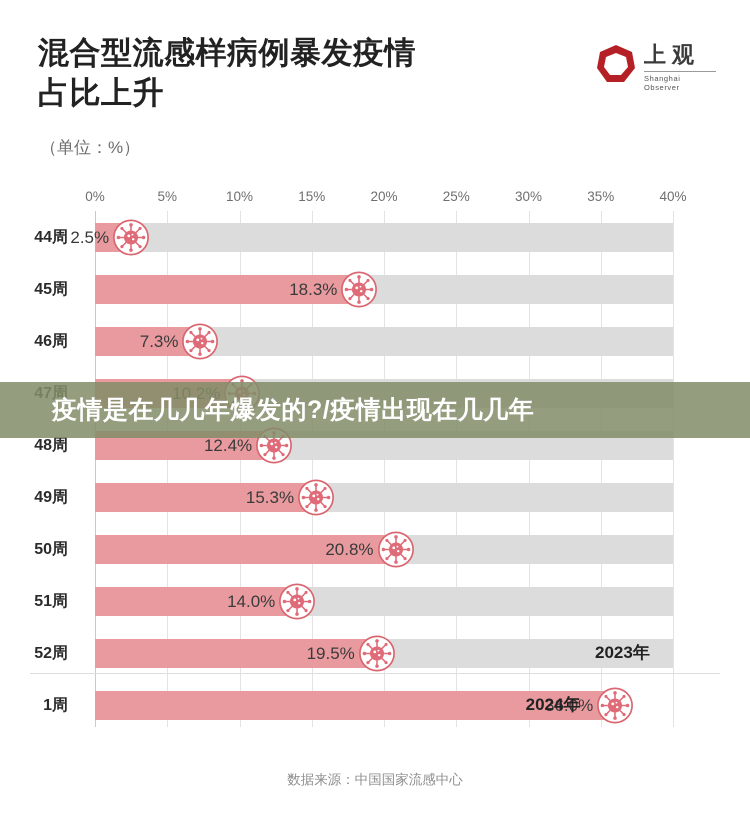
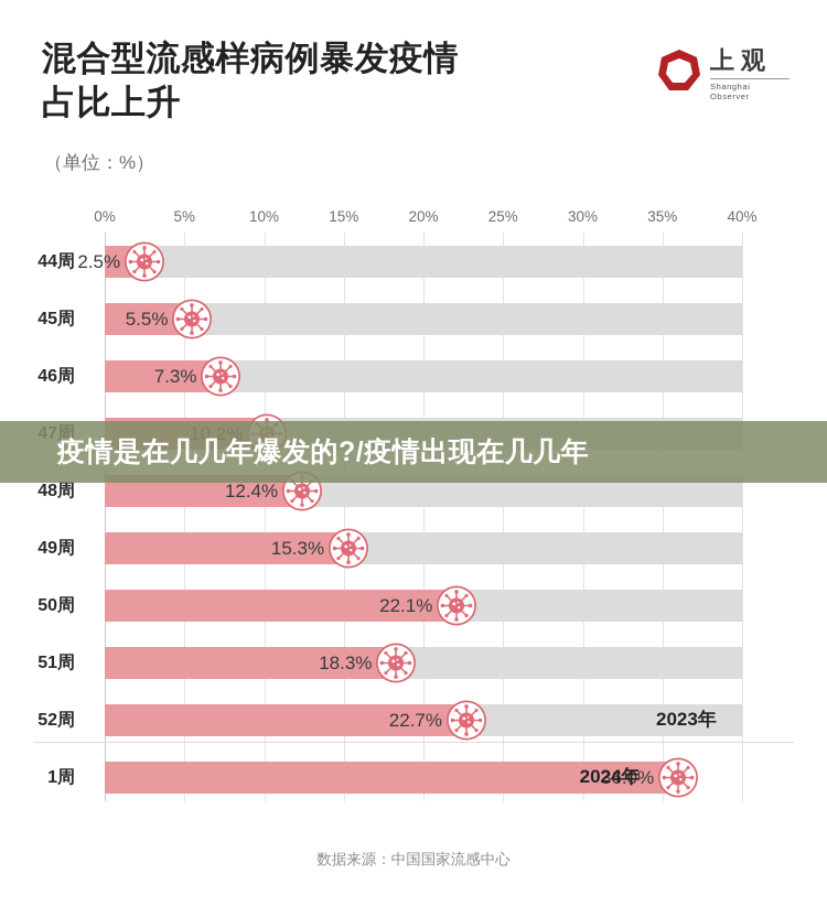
45周: 18.3% -> 5.5%
50周: 20.8% -> 22.1%
51周: 14.0% -> 18.3%
52周: 19.5% -> 22.7%
